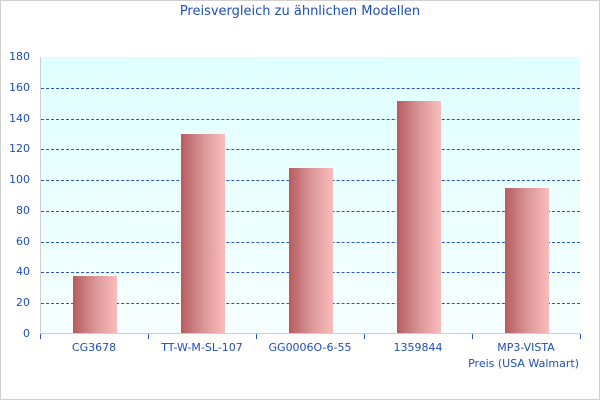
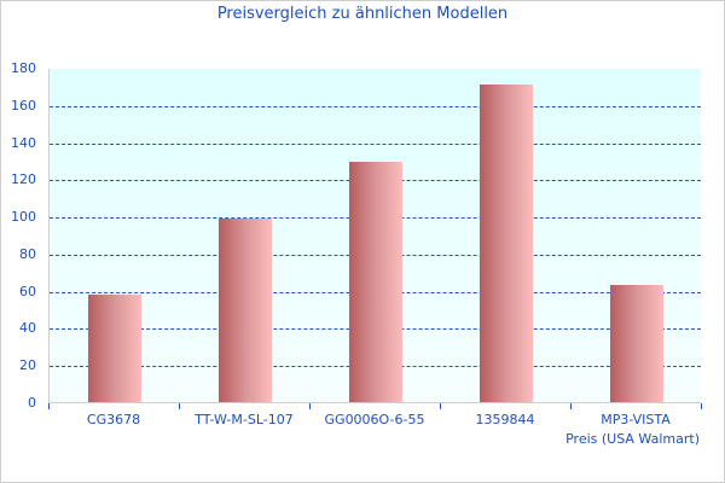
CG3678: 37 -> 58
TT-W-M-SL-107: 129 -> 99
GG0006O-6-55: 107 -> 129
1359844: 151 -> 171
MP3-VISTA: 94 -> 63
